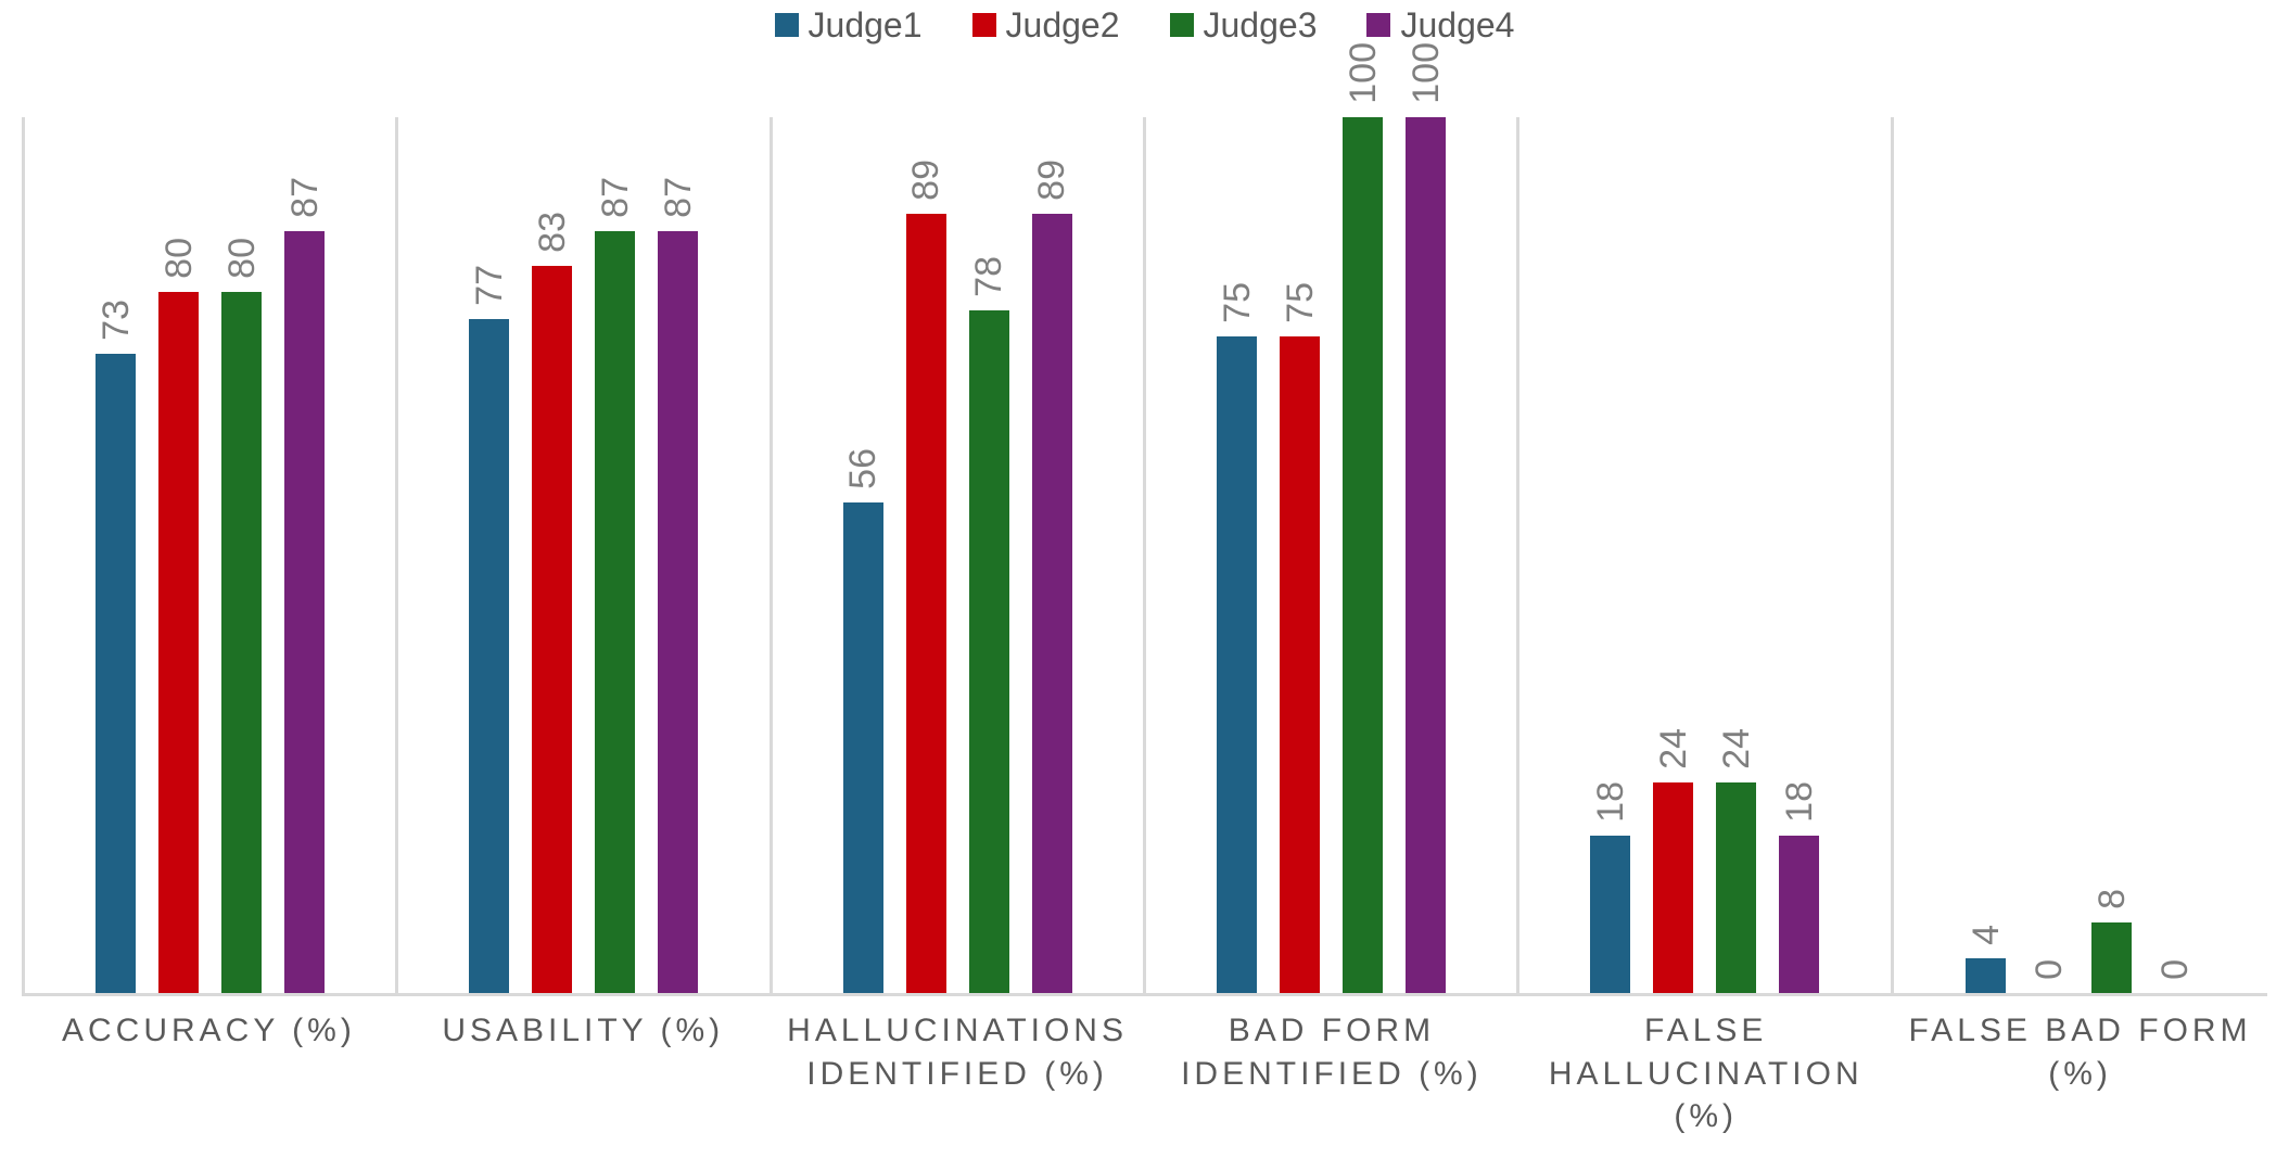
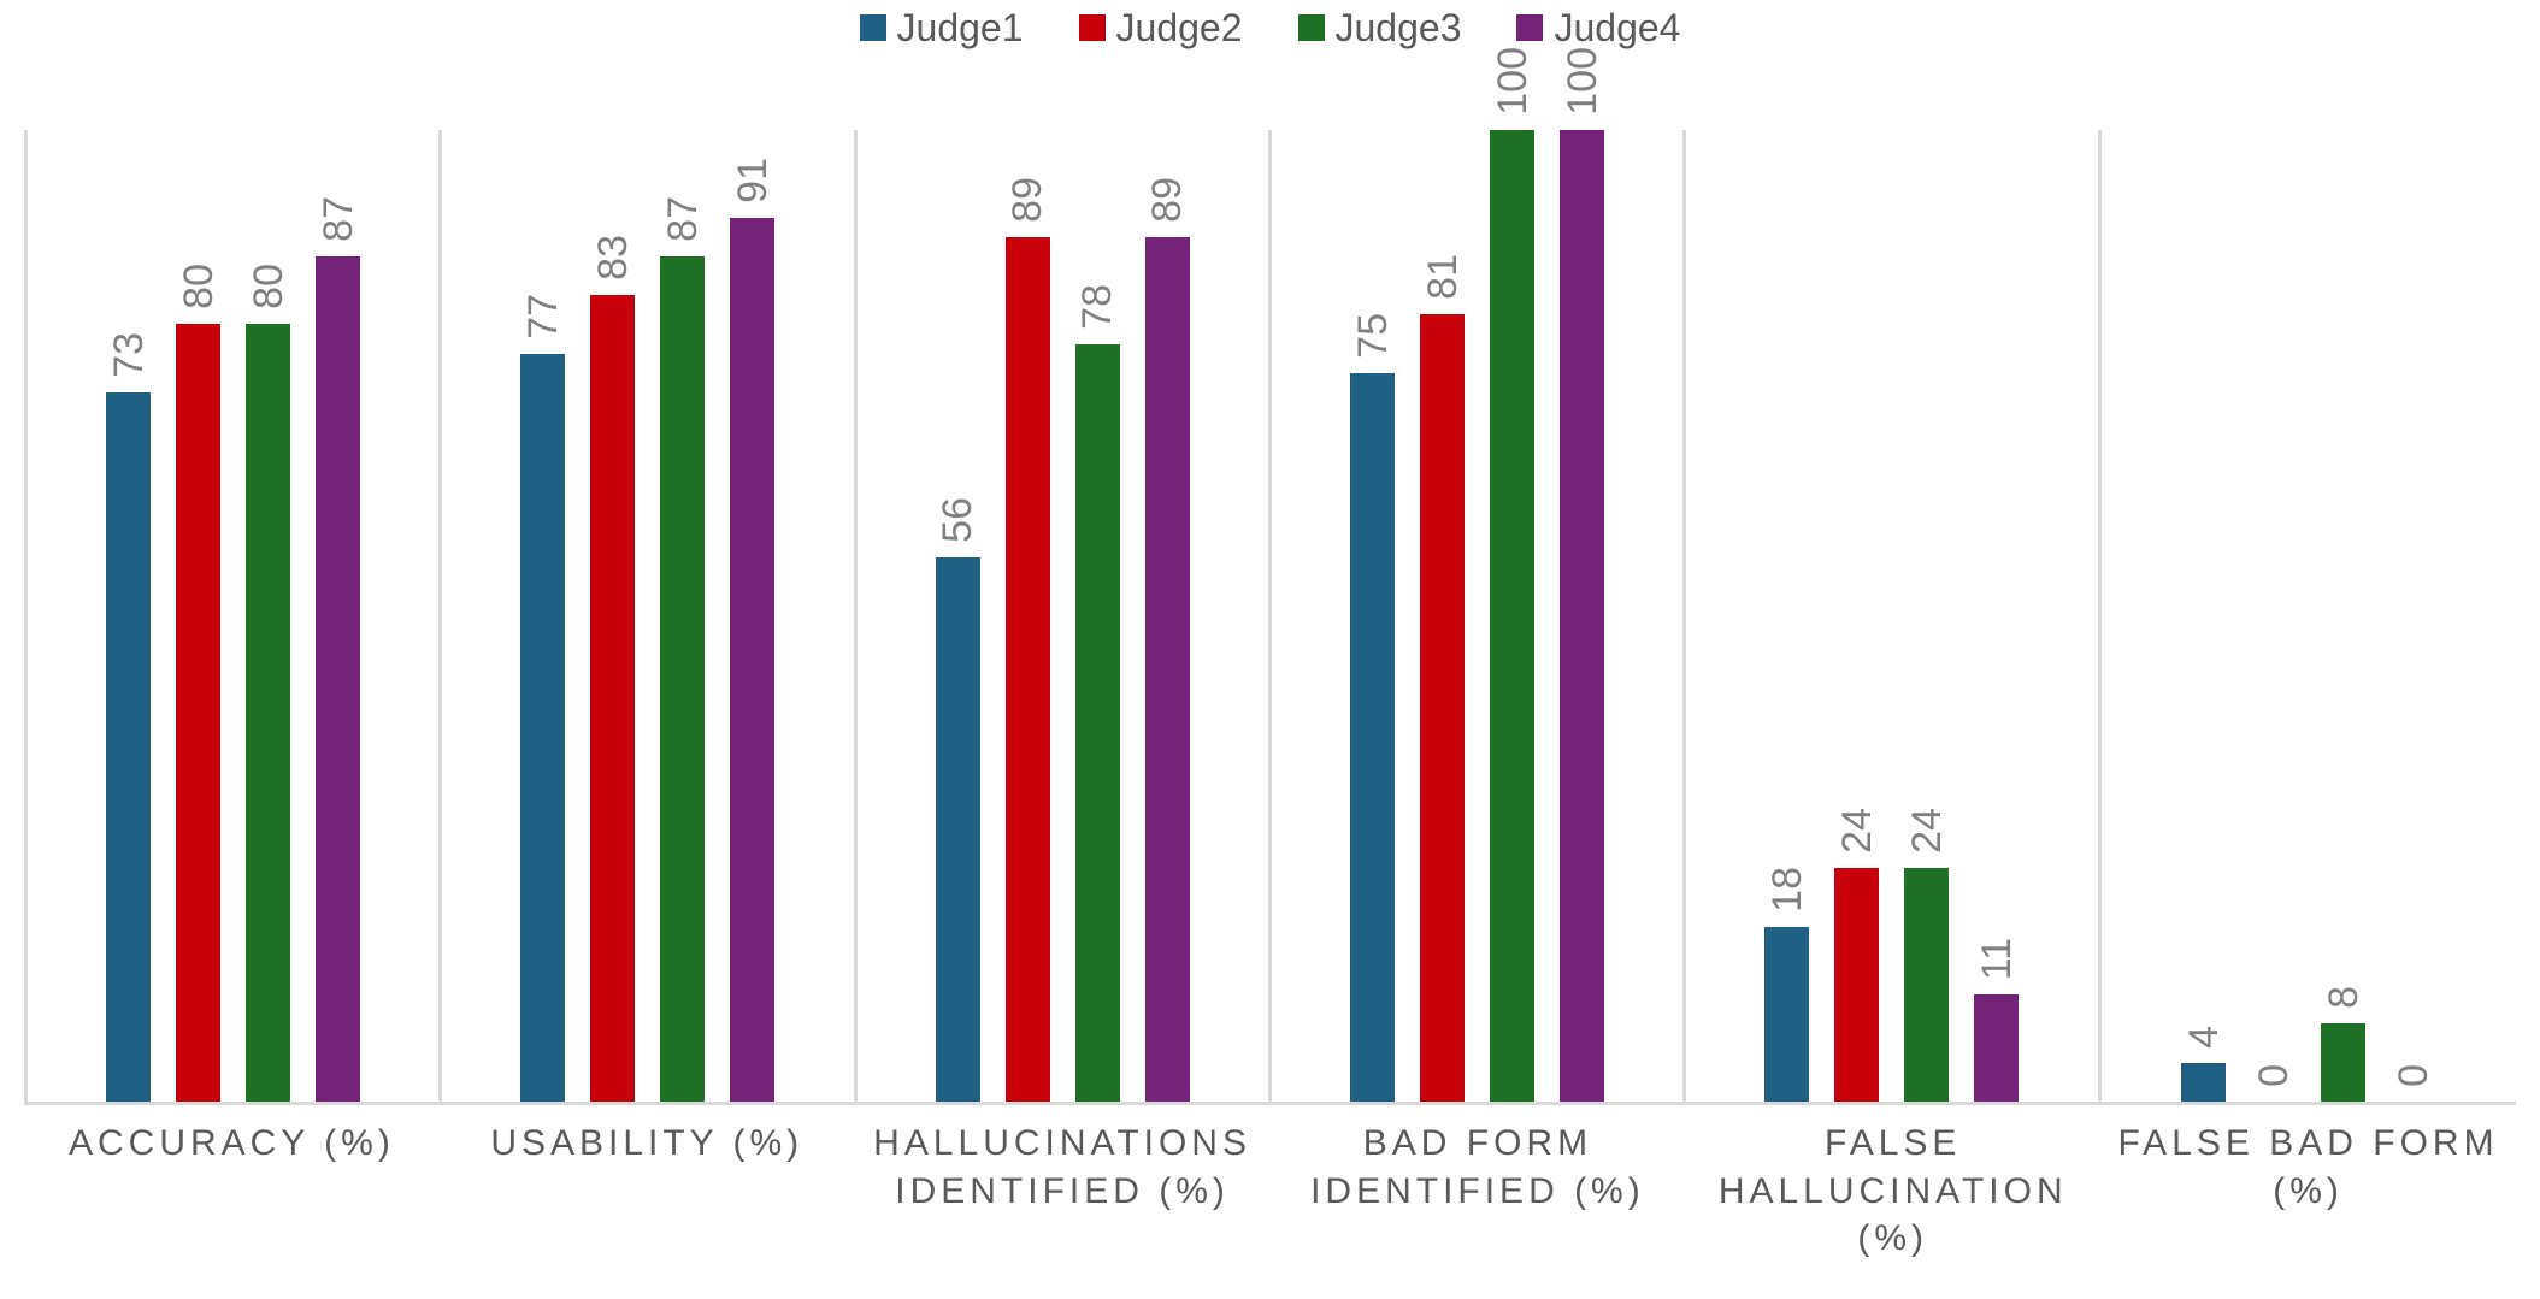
Judge4/USABILITY (%): 87 -> 91
Judge2/BAD FORM IDENTIFIED (%): 75 -> 81
Judge4/FALSE HALLUCINATION (%): 18 -> 11
